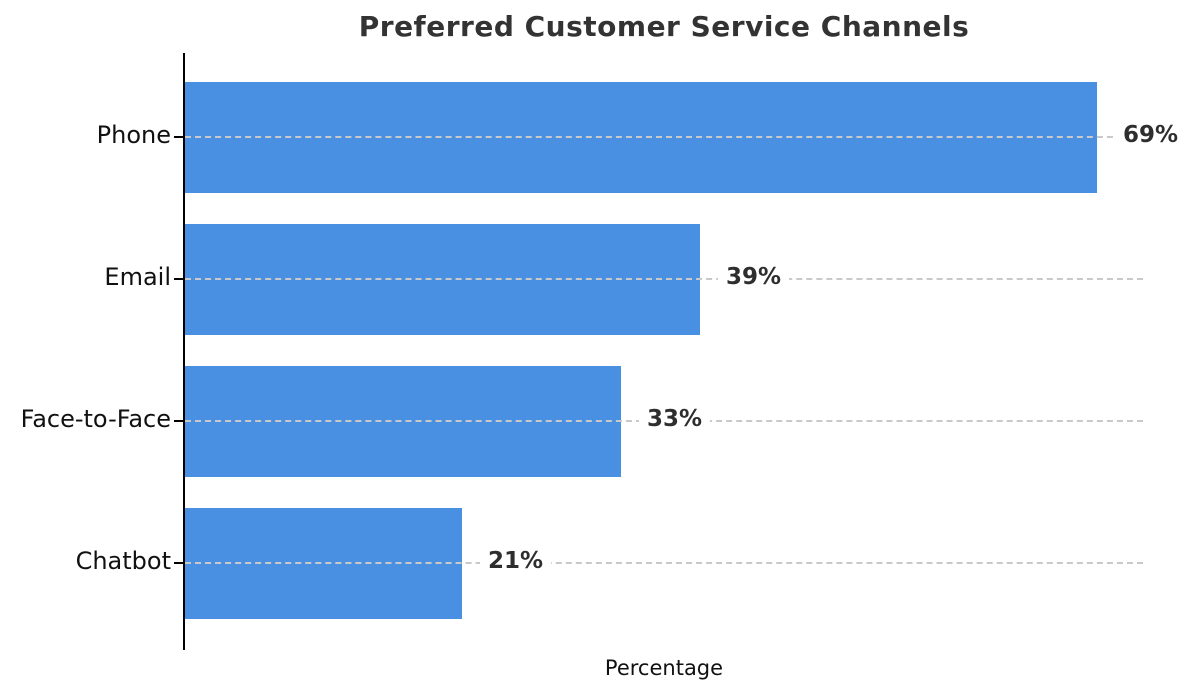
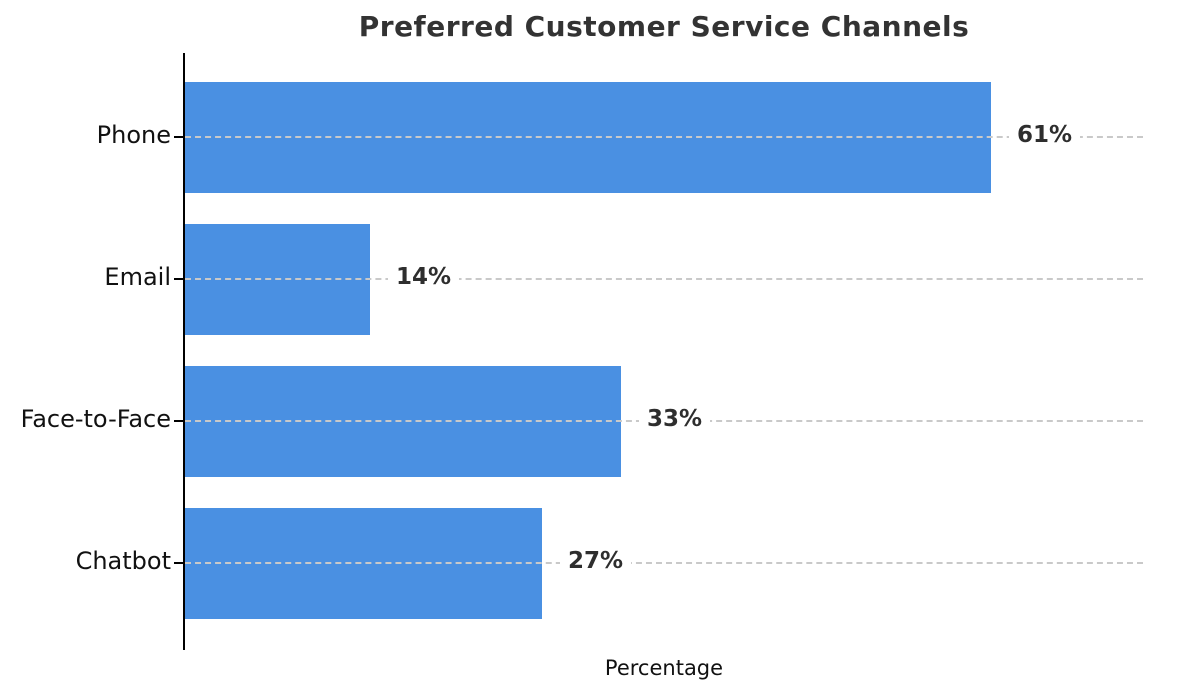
Phone: 69% -> 61%
Email: 39% -> 14%
Chatbot: 21% -> 27%
